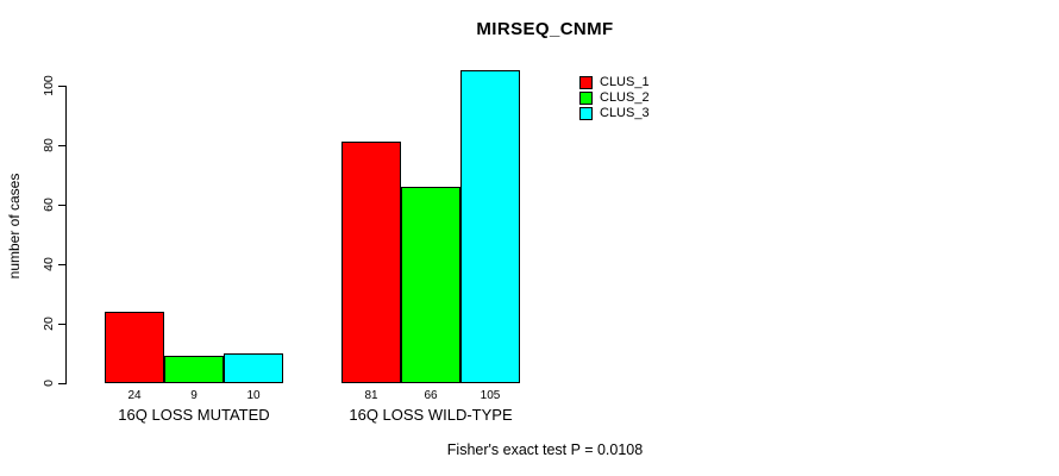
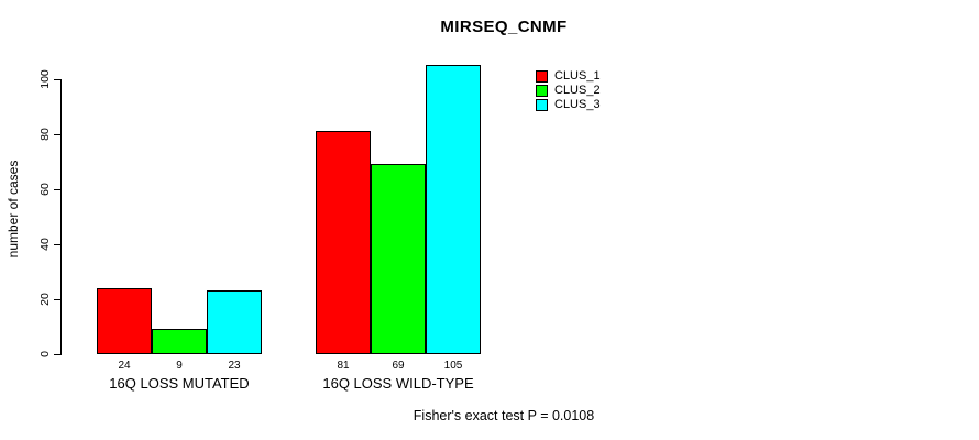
CLUS_3/16Q LOSS MUTATED: 10 -> 23
CLUS_2/16Q LOSS WILD-TYPE: 66 -> 69
